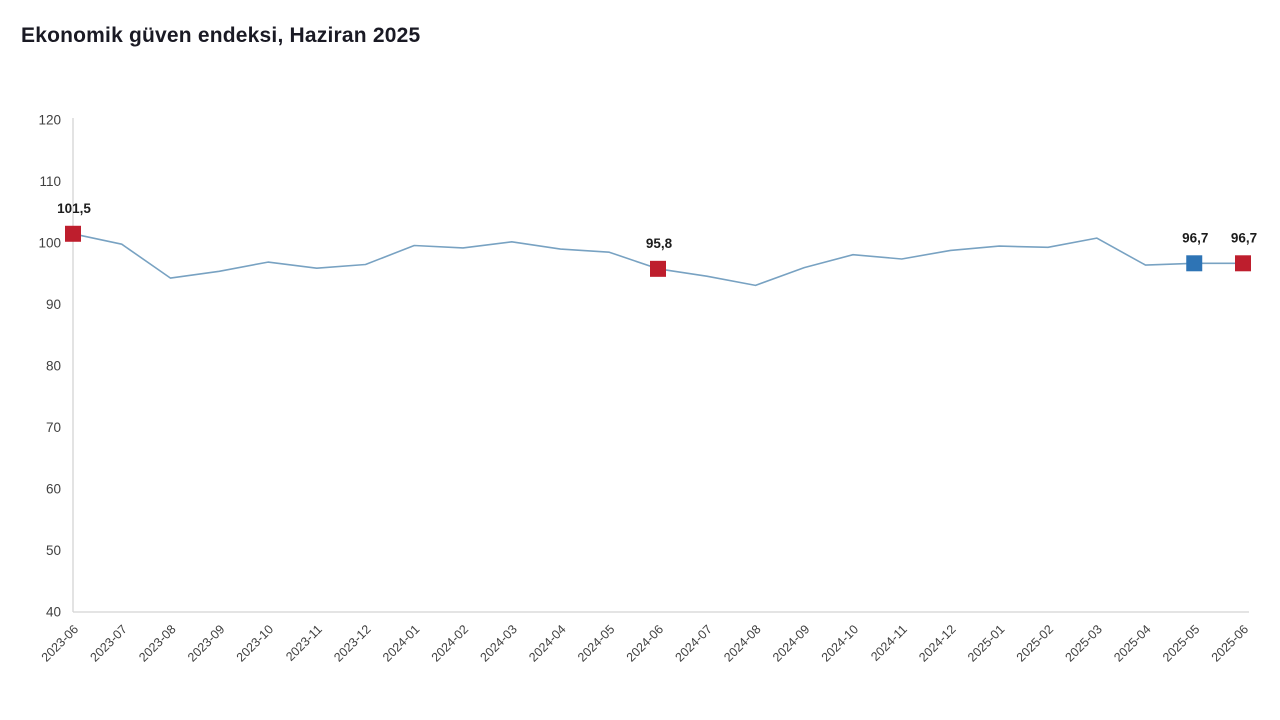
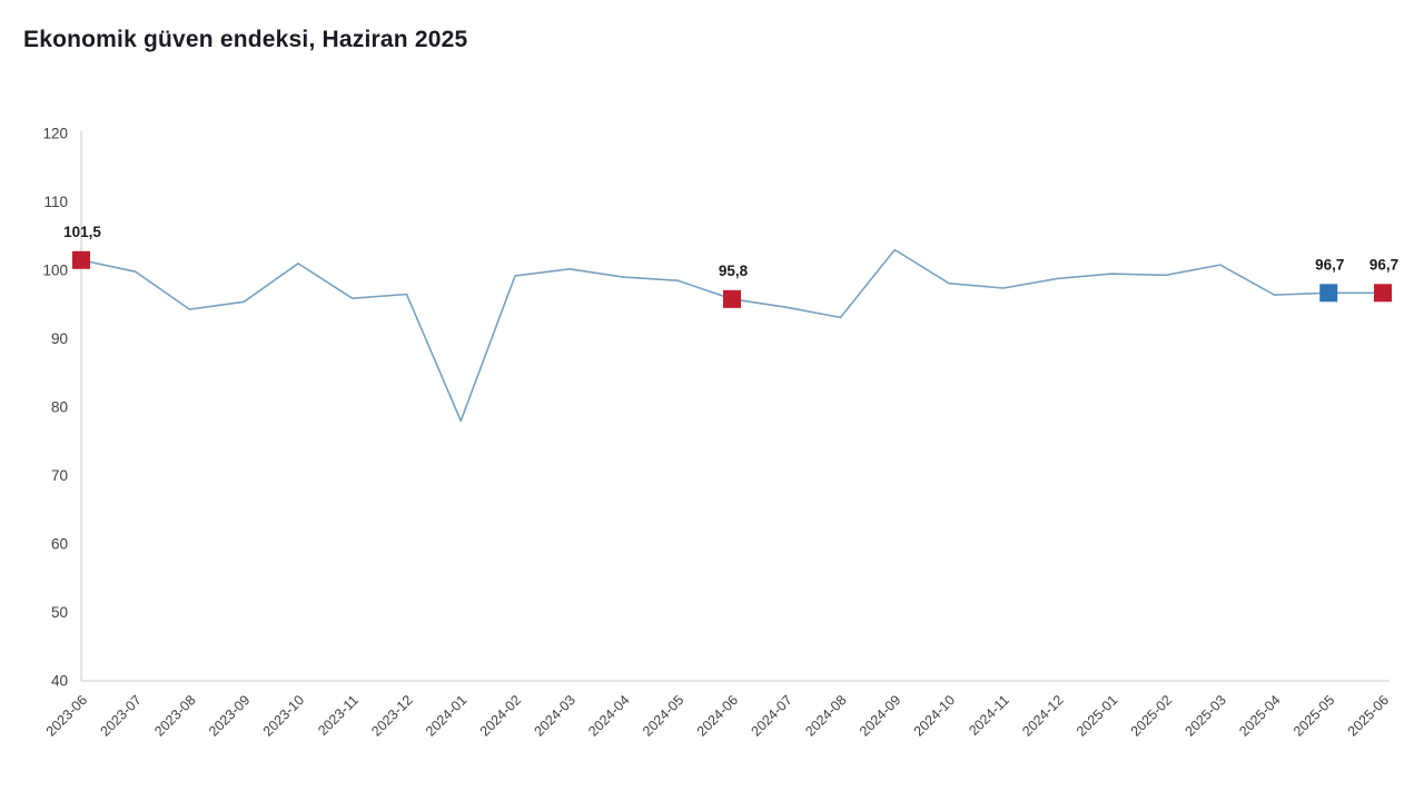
2023-10: 97 -> 101
2024-01: 100 -> 78
2024-09: 96 -> 103
